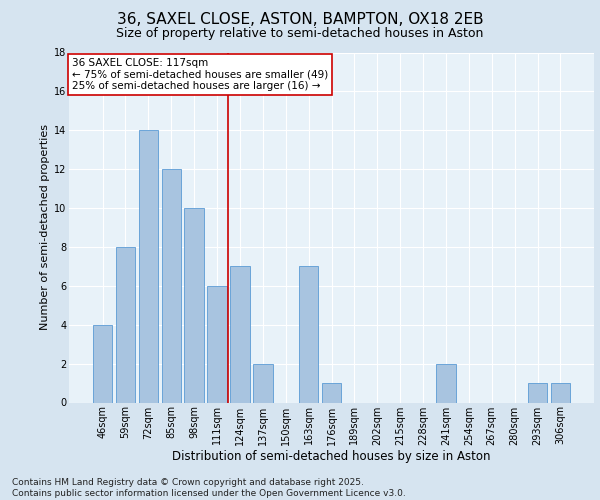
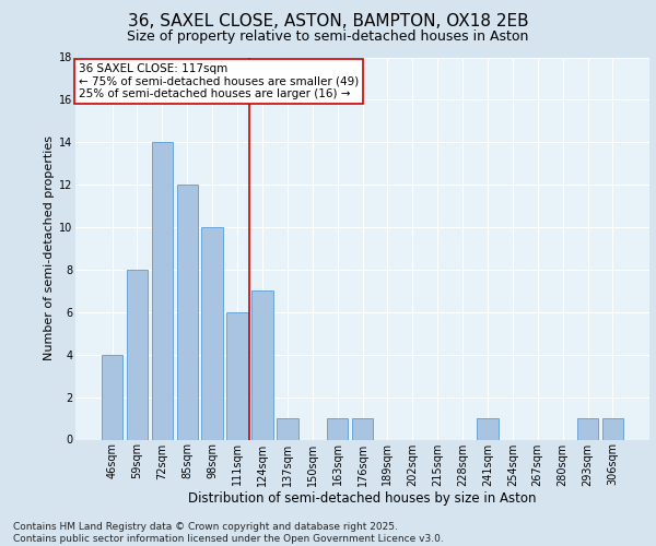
137sqm: 2 -> 1
163sqm: 7 -> 1
241sqm: 2 -> 1
